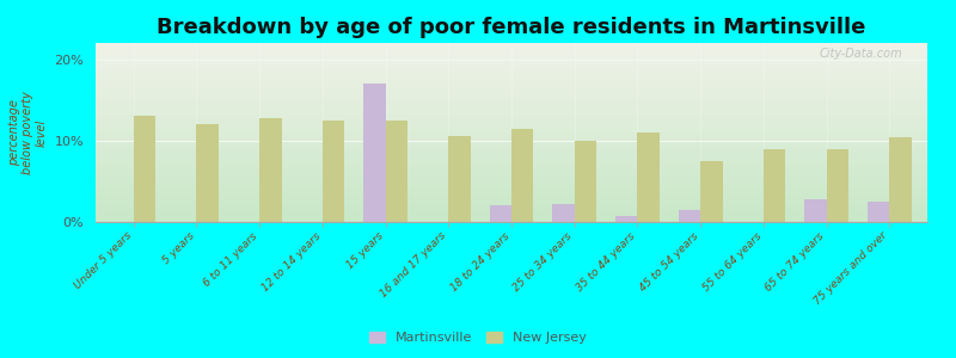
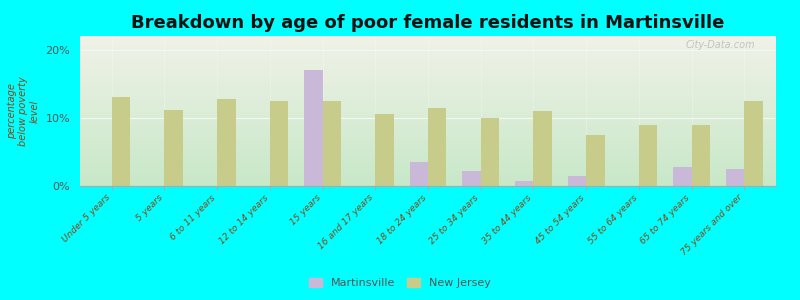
New Jersey/5 years: 12.0% -> 11.2%
Martinsville/18 to 24 years: 2.0% -> 3.5%
New Jersey/75 years and over: 10.4% -> 12.5%
